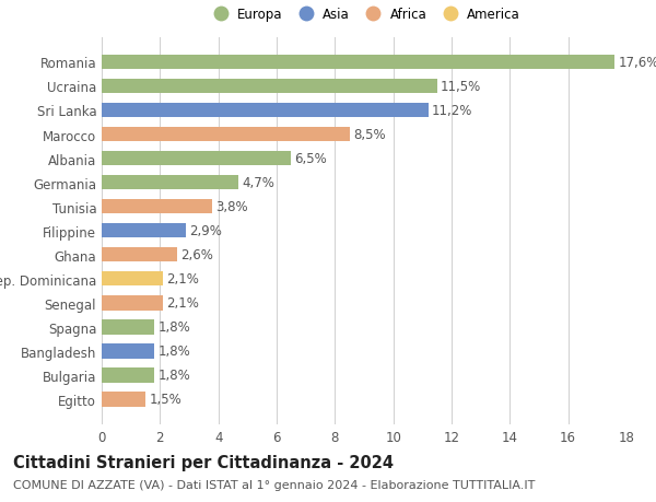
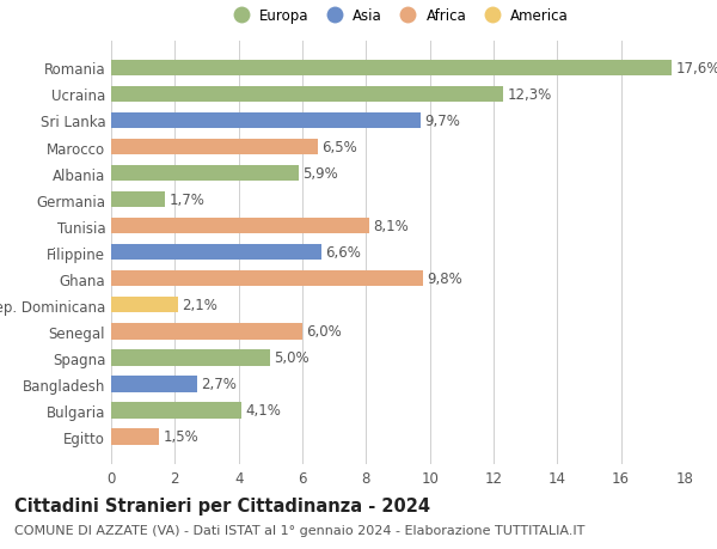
Ucraina: 11,5% -> 12,3%
Sri Lanka: 11,2% -> 9,7%
Marocco: 8,5% -> 6,5%
Albania: 6,5% -> 5,9%
Germania: 4,7% -> 1,7%
Tunisia: 3,8% -> 8,1%
Filippine: 2,9% -> 6,6%
Ghana: 2,6% -> 9,8%
Senegal: 2,1% -> 6,0%
Spagna: 1,8% -> 5,0%
Bangladesh: 1,8% -> 2,7%
Bulgaria: 1,8% -> 4,1%
